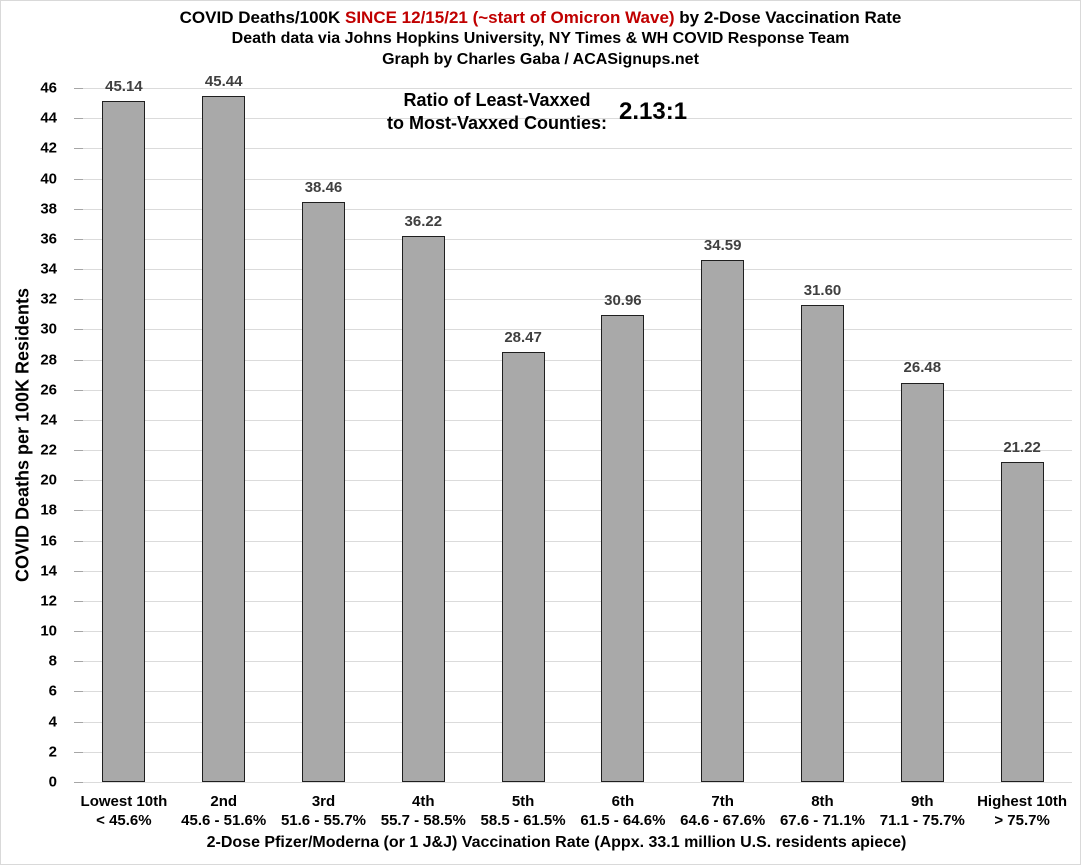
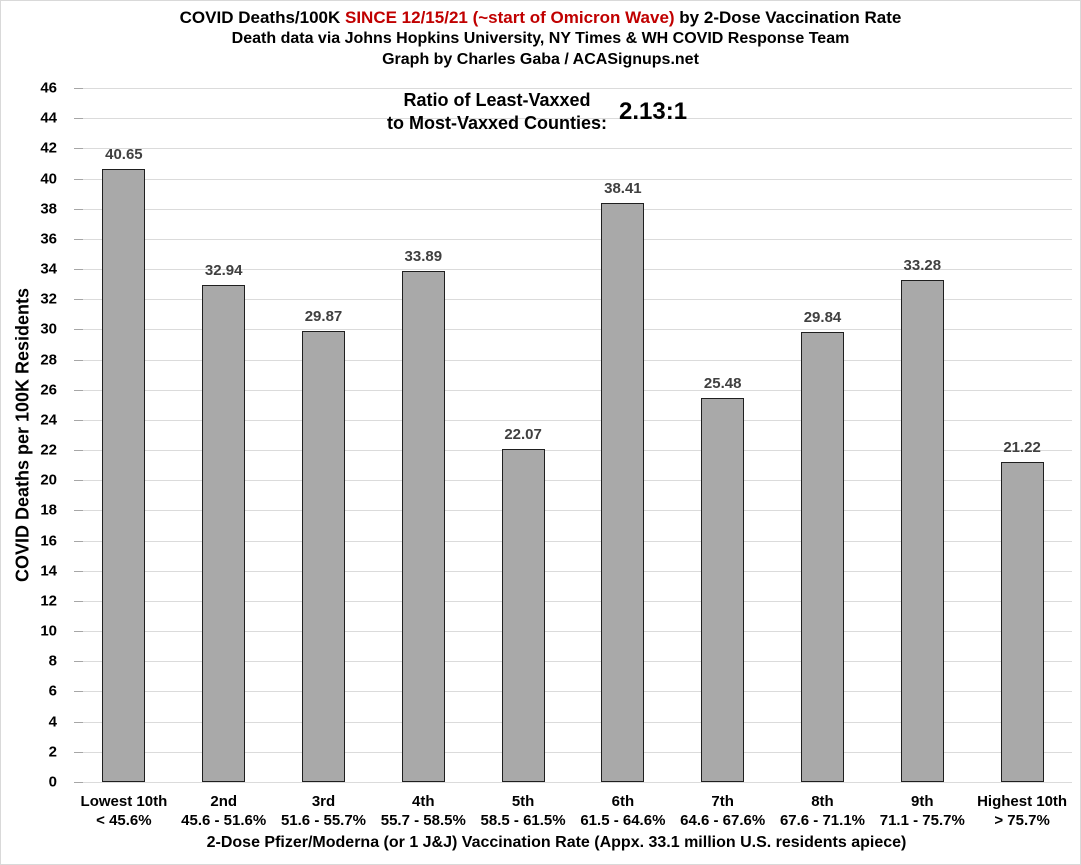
Lowest 10th: 45.14 -> 40.65
2nd: 45.44 -> 32.94
3rd: 38.46 -> 29.87
4th: 36.22 -> 33.89
5th: 28.47 -> 22.07
6th: 30.96 -> 38.41
7th: 34.59 -> 25.48
8th: 31.60 -> 29.84
9th: 26.48 -> 33.28
